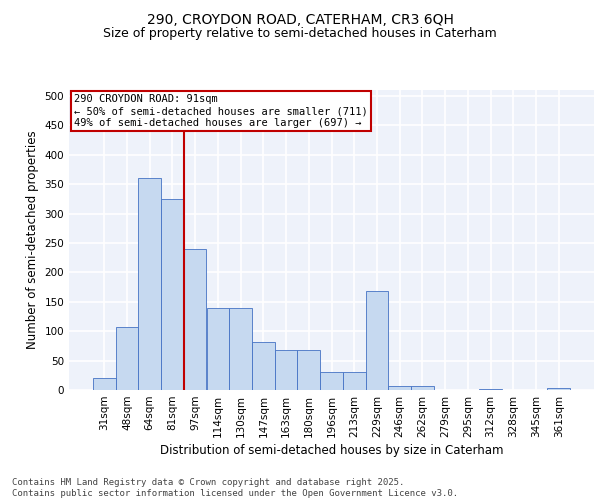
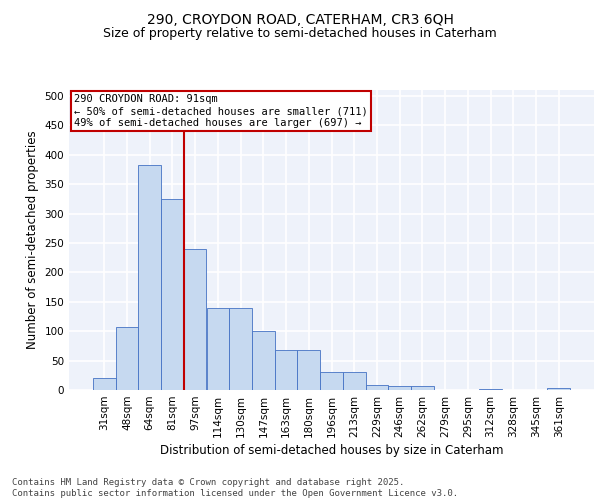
64sqm: 360 -> 383
147sqm: 82 -> 100
229sqm: 168 -> 9
